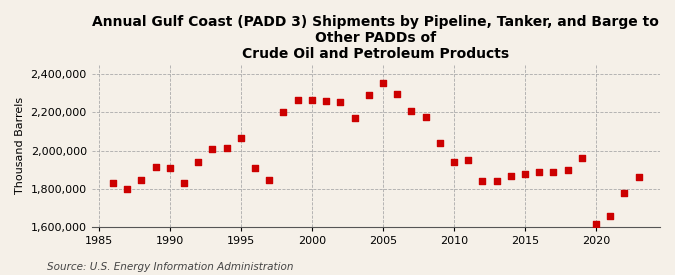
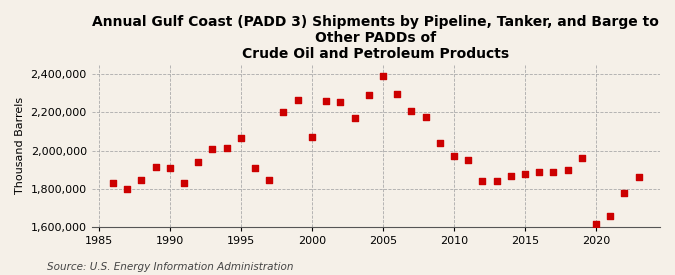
2000: 2,260,000 -> 2,070,000
2005: 2,360,000 -> 2,390,000
2010: 1,940,000 -> 1,970,000
